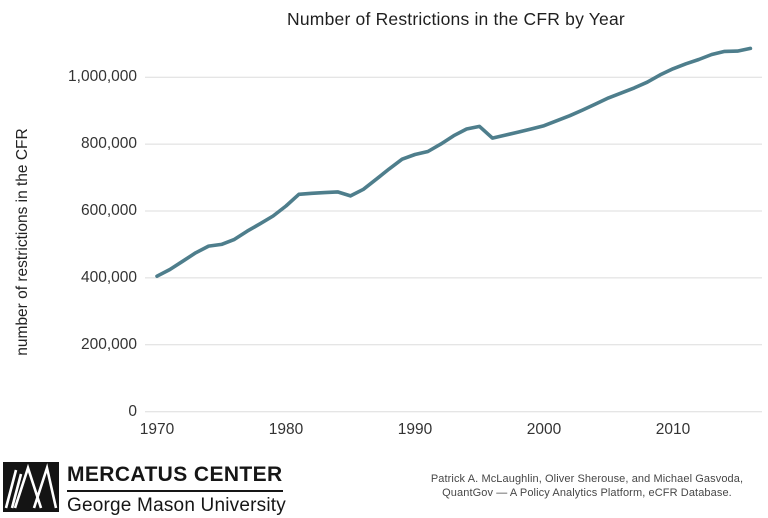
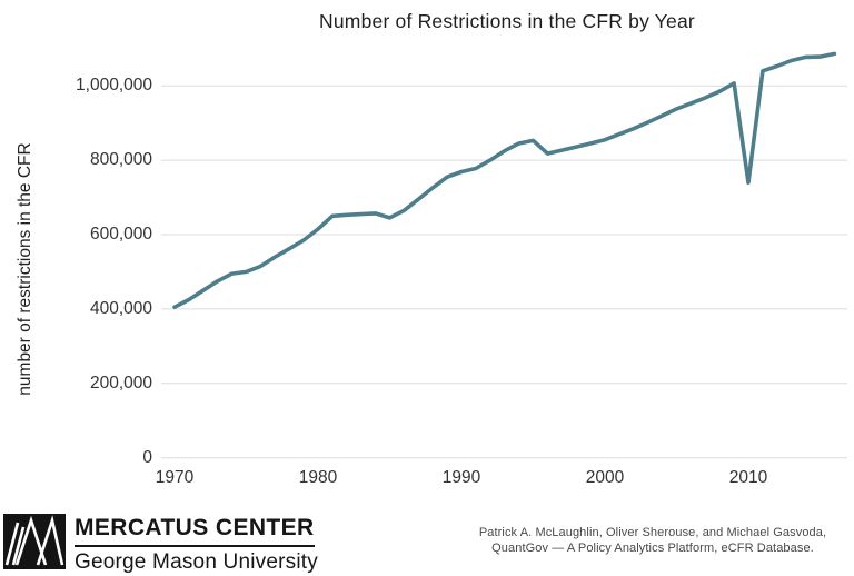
2010: 1020000 -> 740000
